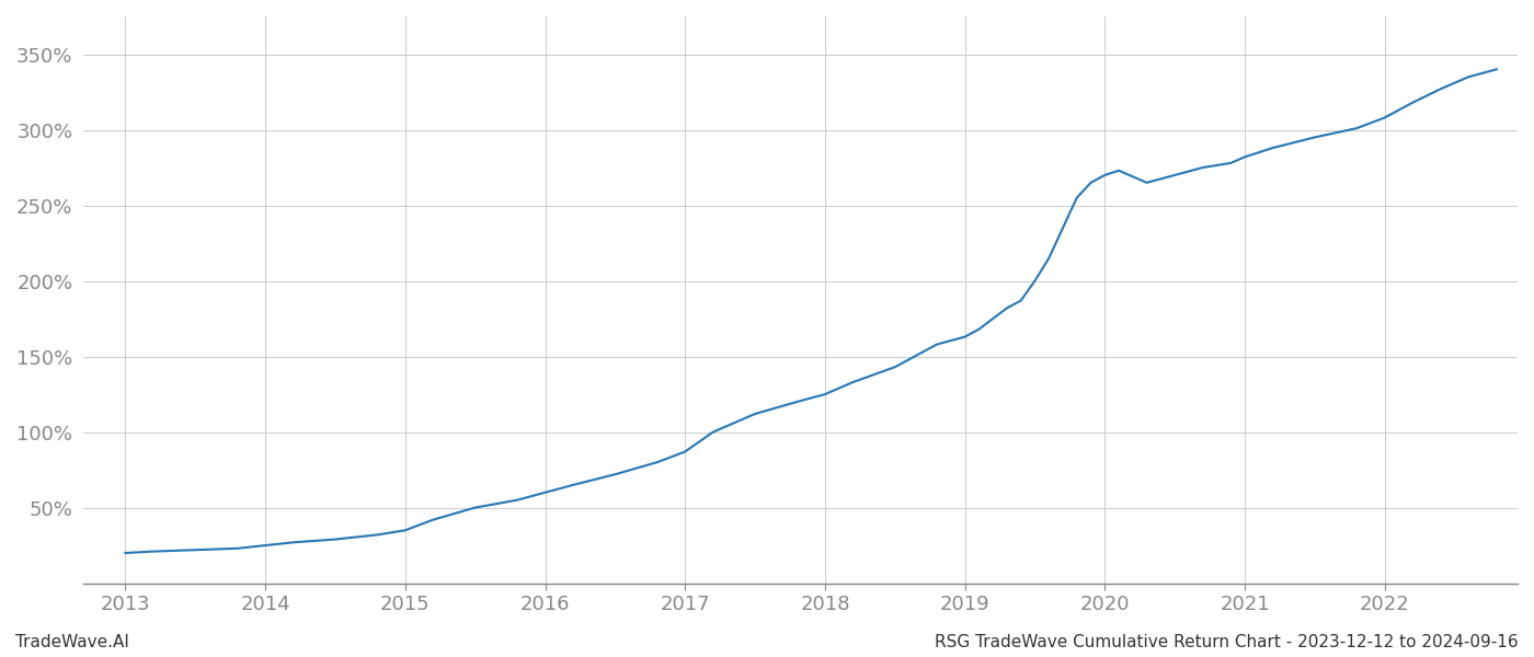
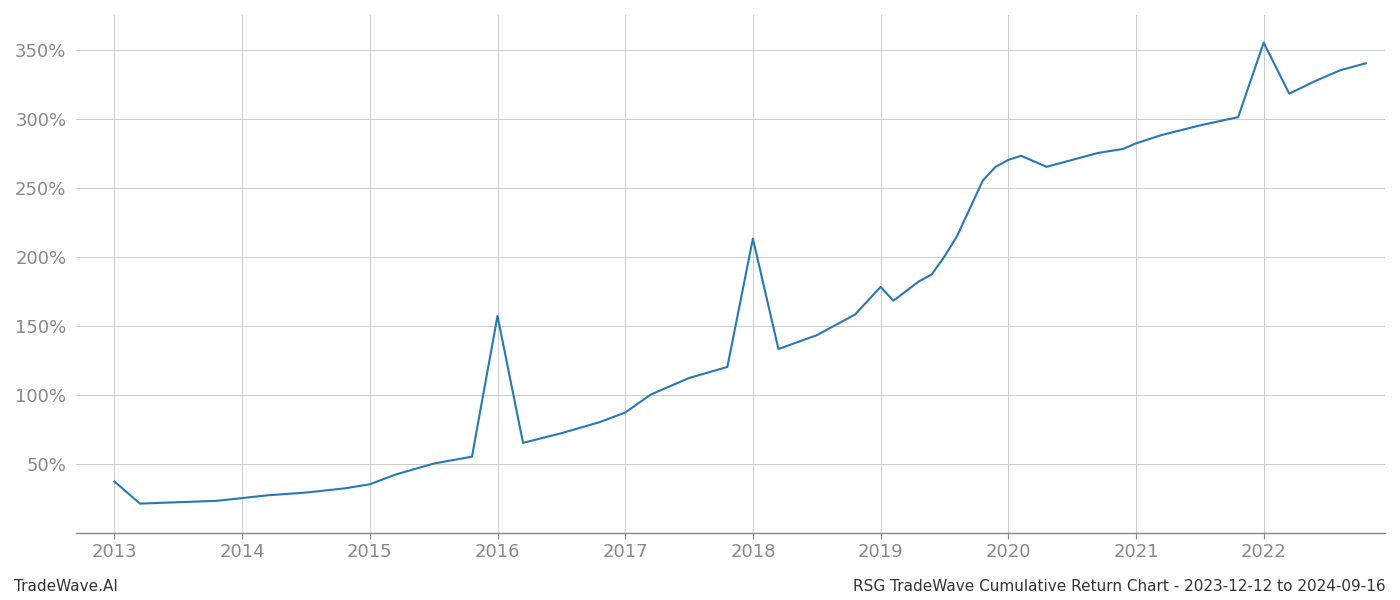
2013: 20% -> 37%
2016: 60% -> 157%
2018: 125% -> 213%
2019: 163% -> 178%
2022: 308% -> 355%
